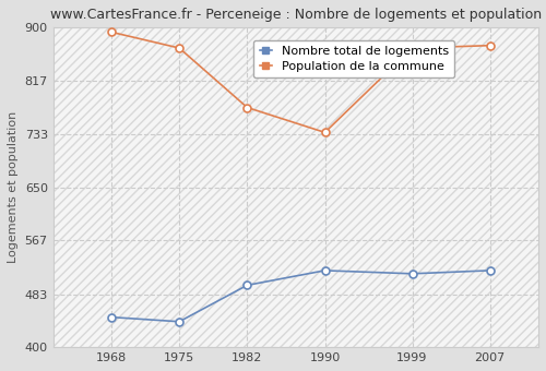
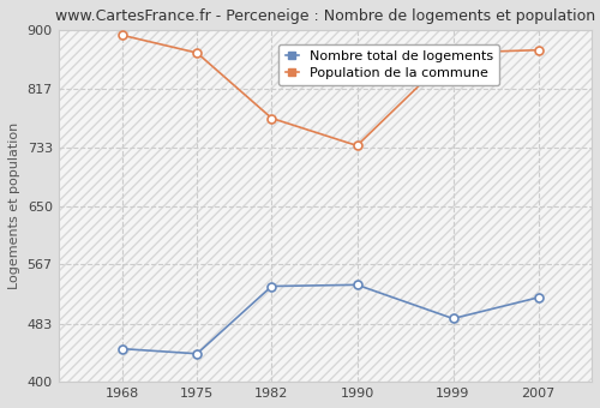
Nombre total de logements/1982: 497 -> 536
Nombre total de logements/1990: 520 -> 538
Nombre total de logements/1999: 515 -> 490
